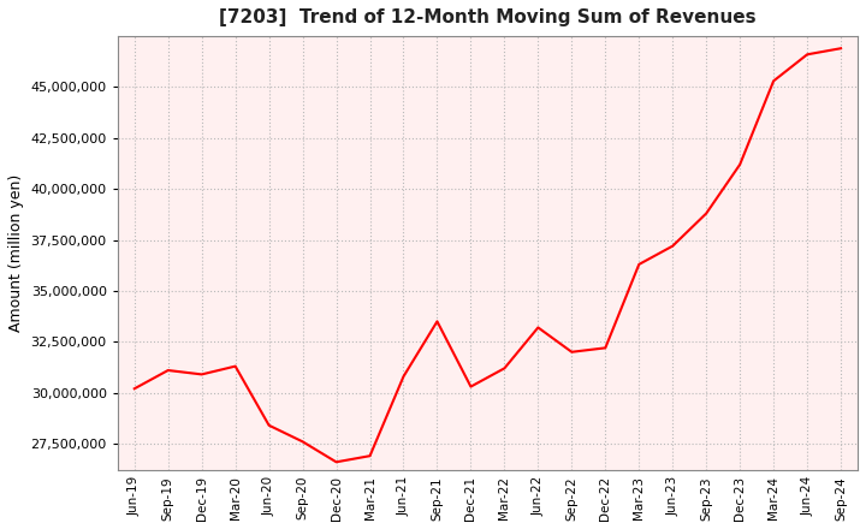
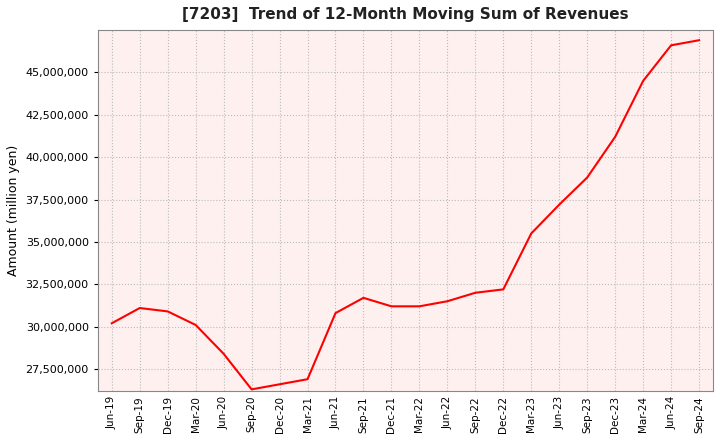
Mar-20: 31,300,000 -> 30,100,000
Sep-20: 27,600,000 -> 26,300,000
Sep-21: 33,500,000 -> 31,700,000
Dec-21: 30,300,000 -> 31,200,000
Jun-22: 33,200,000 -> 31,500,000
Mar-23: 36,300,000 -> 35,500,000
Mar-24: 45,300,000 -> 44,500,000
